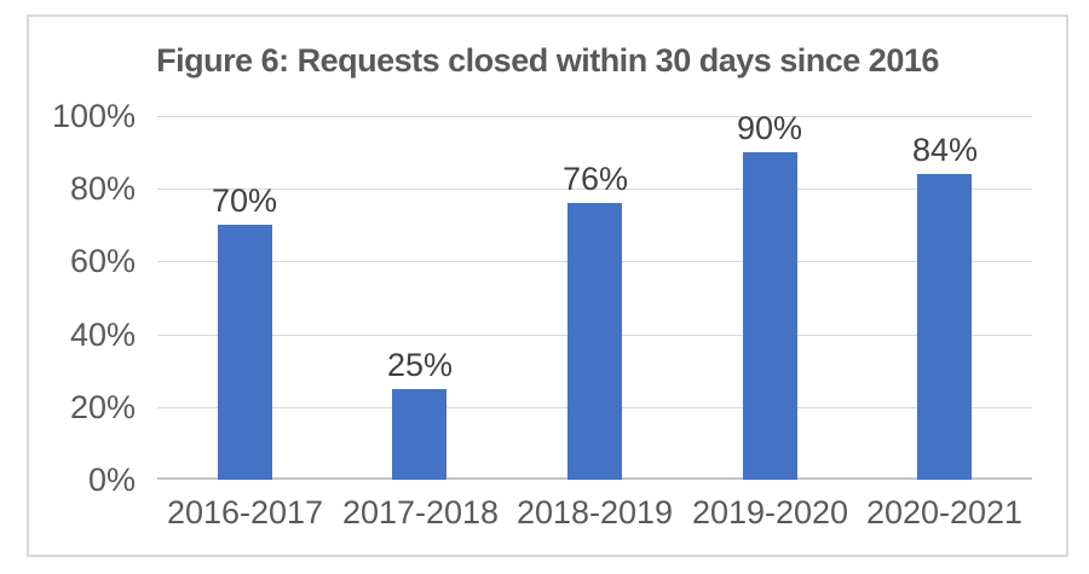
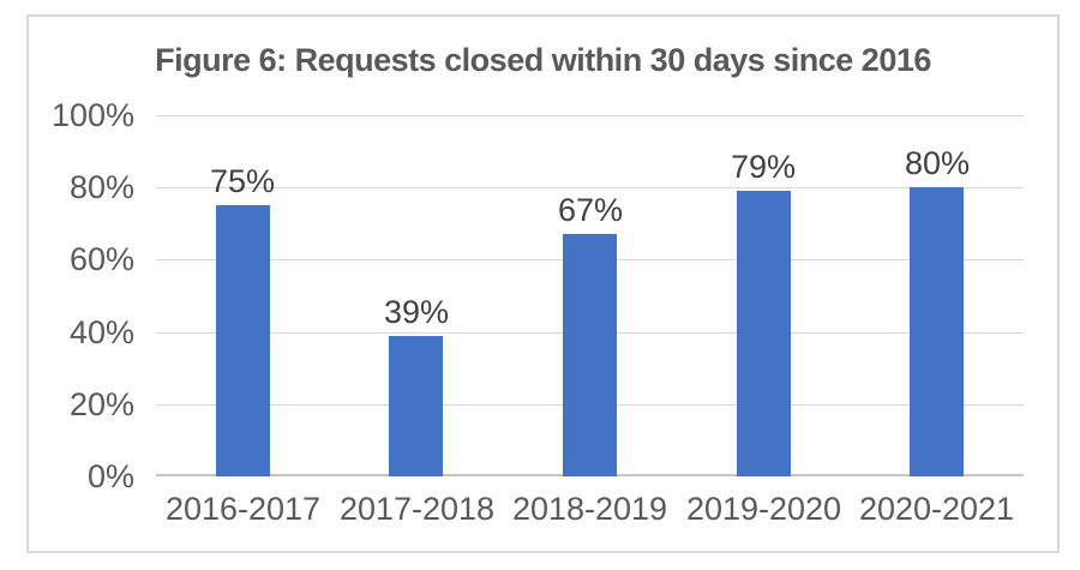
2016-2017: 70% -> 75%
2017-2018: 25% -> 39%
2018-2019: 76% -> 67%
2019-2020: 90% -> 79%
2020-2021: 84% -> 80%
